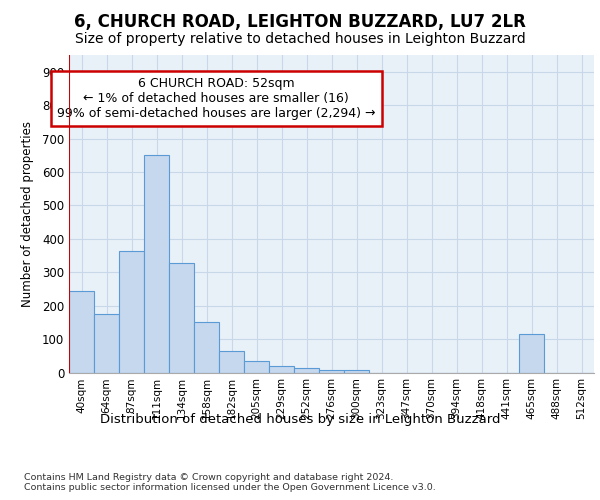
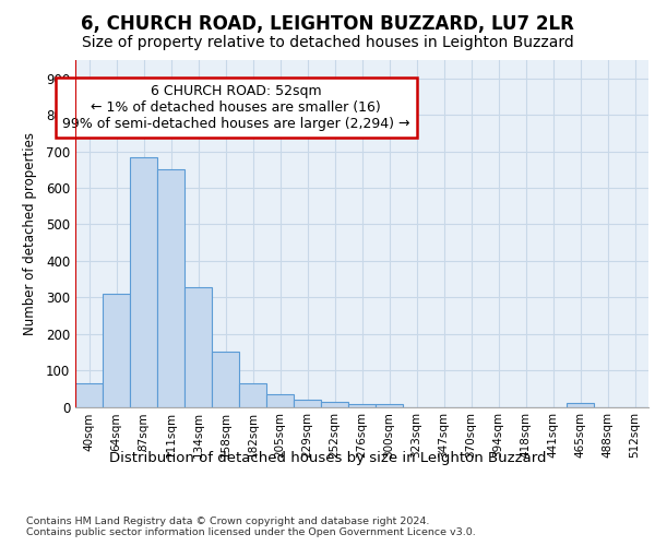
40sqm: 245 -> 65
64sqm: 175 -> 310
87sqm: 365 -> 685
465sqm: 115 -> 10
